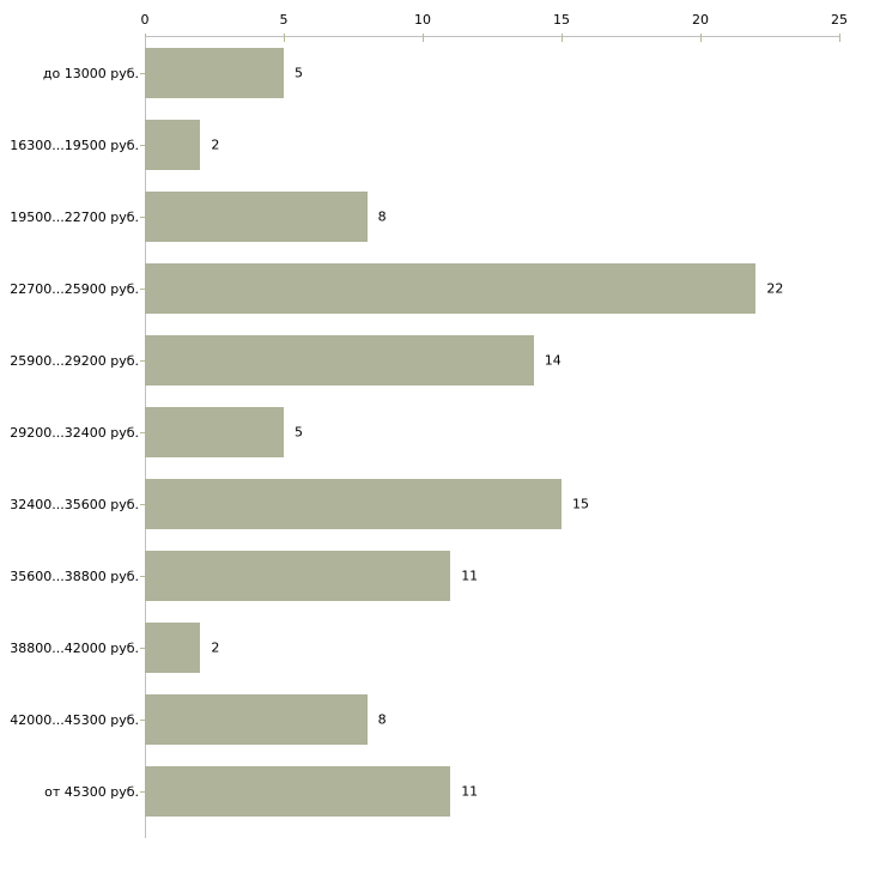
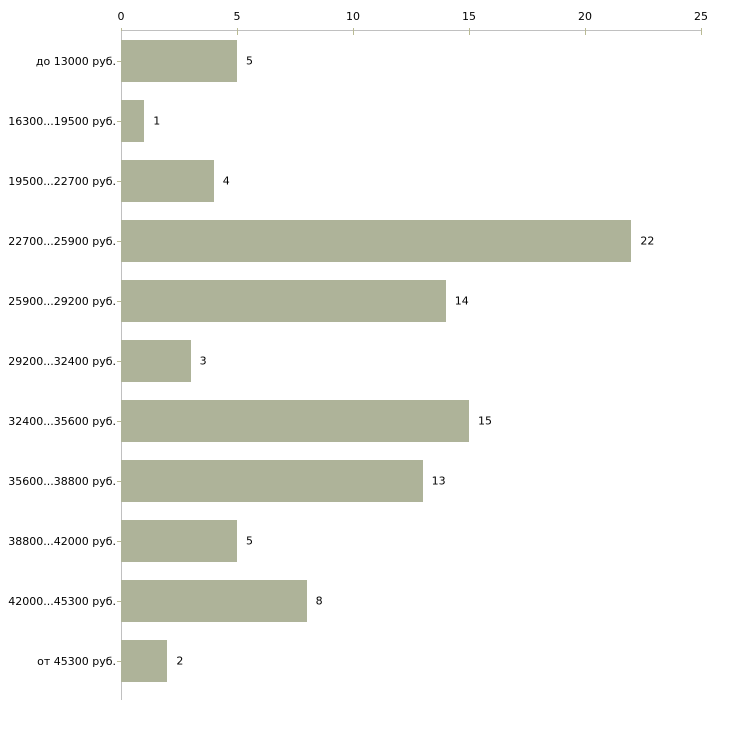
16300...19500 руб.: 2 -> 1
19500...22700 руб.: 8 -> 4
29200...32400 руб.: 5 -> 3
35600...38800 руб.: 11 -> 13
38800...42000 руб.: 2 -> 5
от 45300 руб.: 11 -> 2
